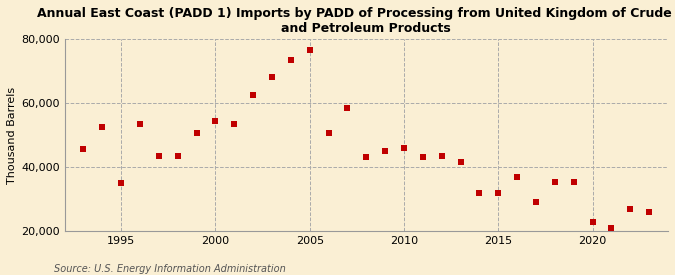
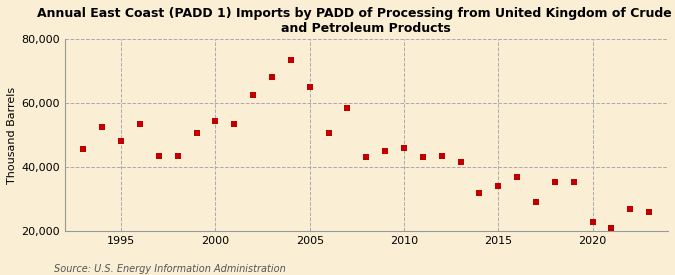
1995: 35,000 -> 48,000
2005: 76,500 -> 65,000
2015: 32,000 -> 34,000
